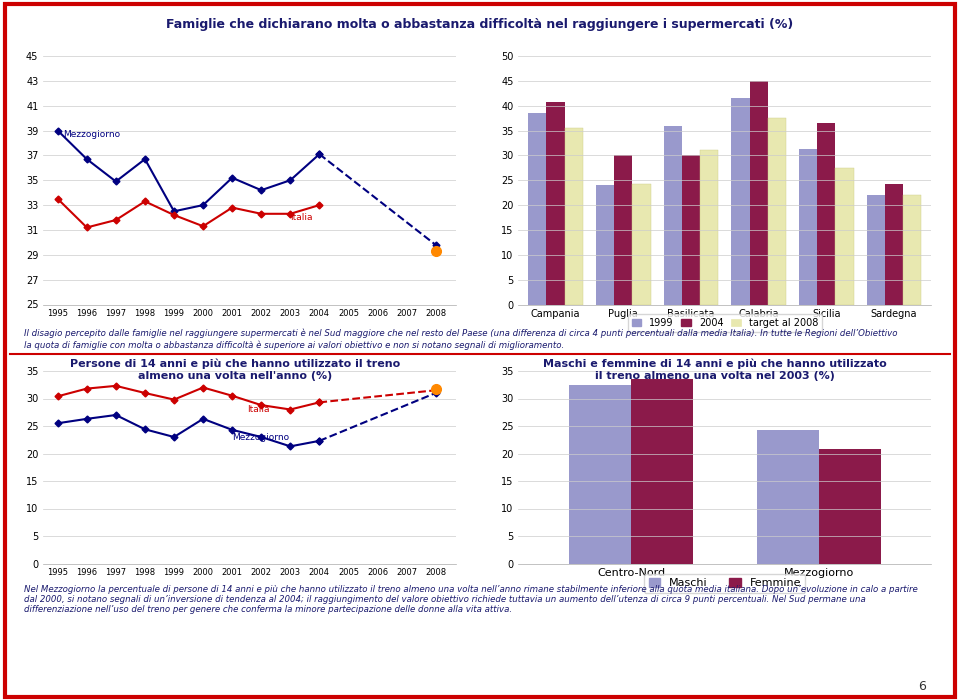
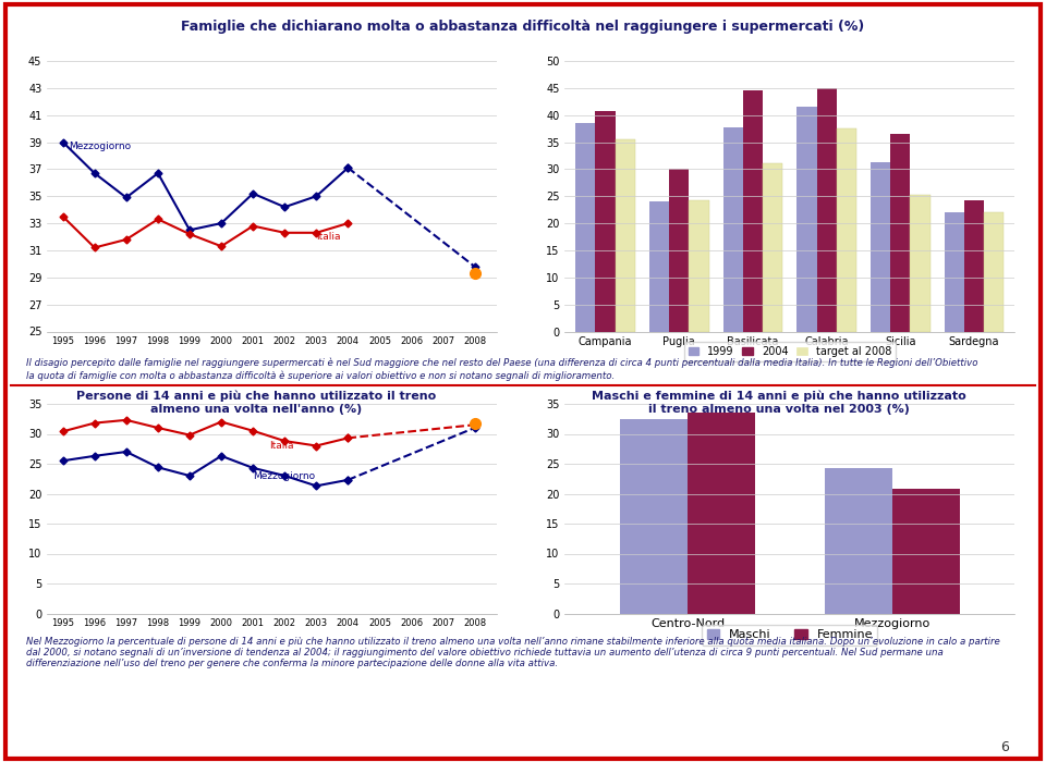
1999/Basilicata: 36.0 -> 37.8
2004/Basilicata: 30.0 -> 44.5
target al 2008/Sicilia: 27.5 -> 25.2
